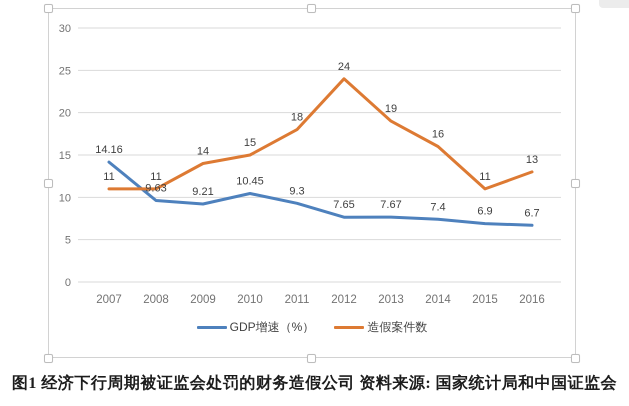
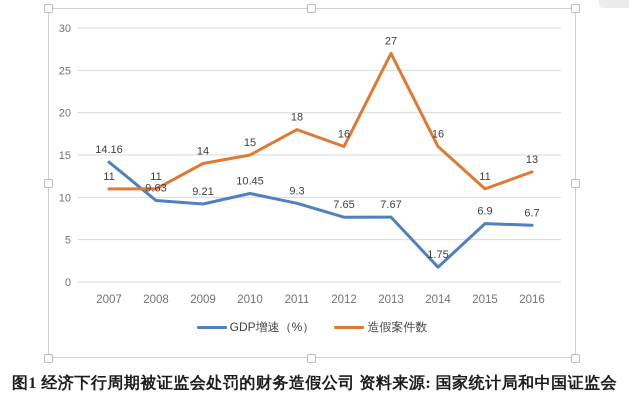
造假案件数/2012: 24 -> 16
造假案件数/2013: 19 -> 27
GDP增速（%）/2014: 7.4 -> 1.75
